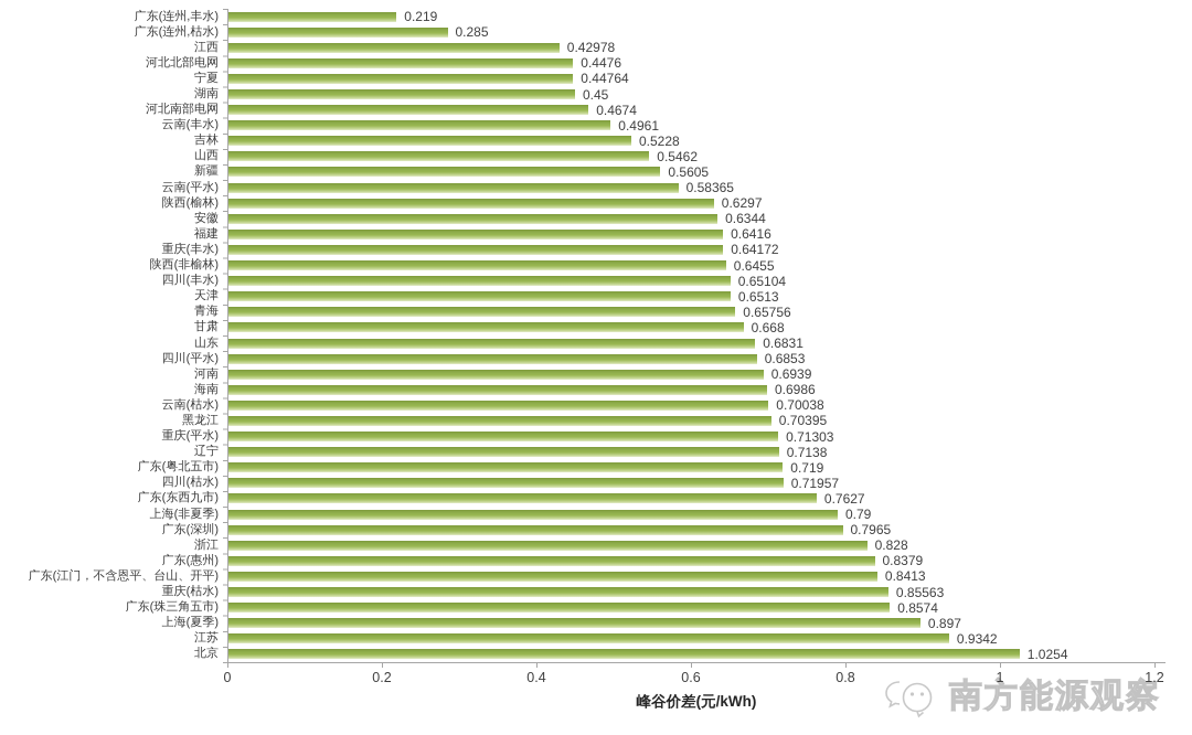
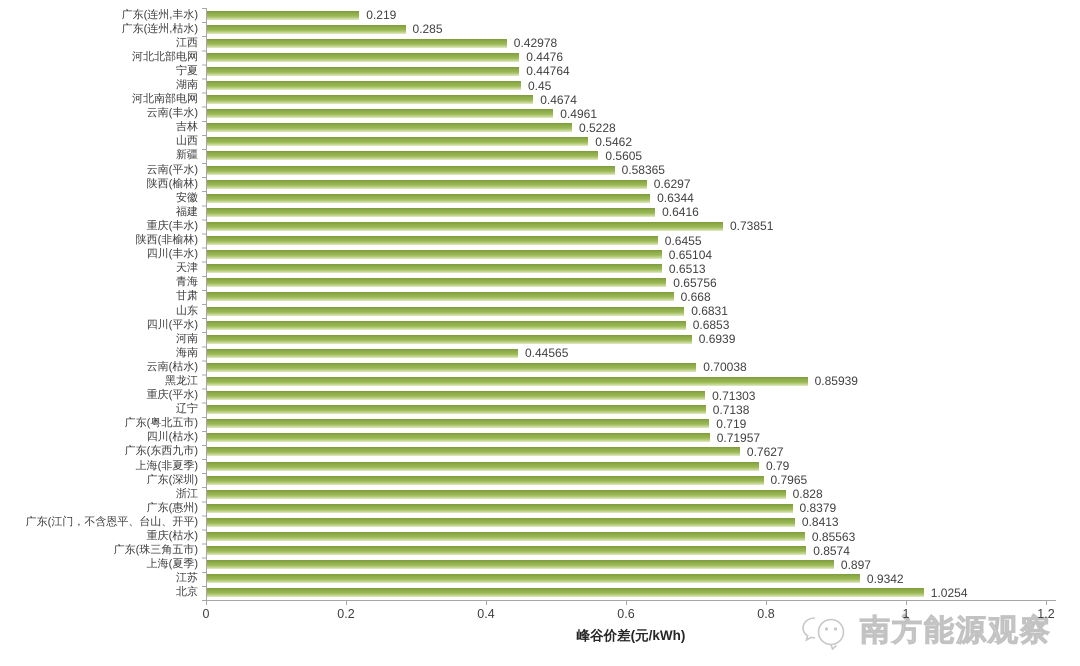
重庆(丰水): 0.64172 -> 0.73851
海南: 0.6986 -> 0.44565
黑龙江: 0.70395 -> 0.85939
